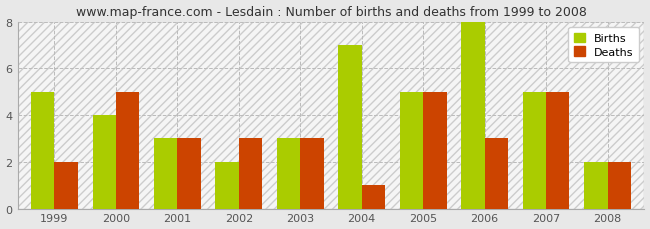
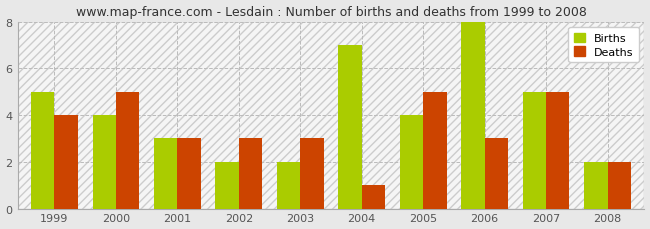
Deaths/1999: 2 -> 4
Births/2003: 3 -> 2
Births/2005: 5 -> 4
